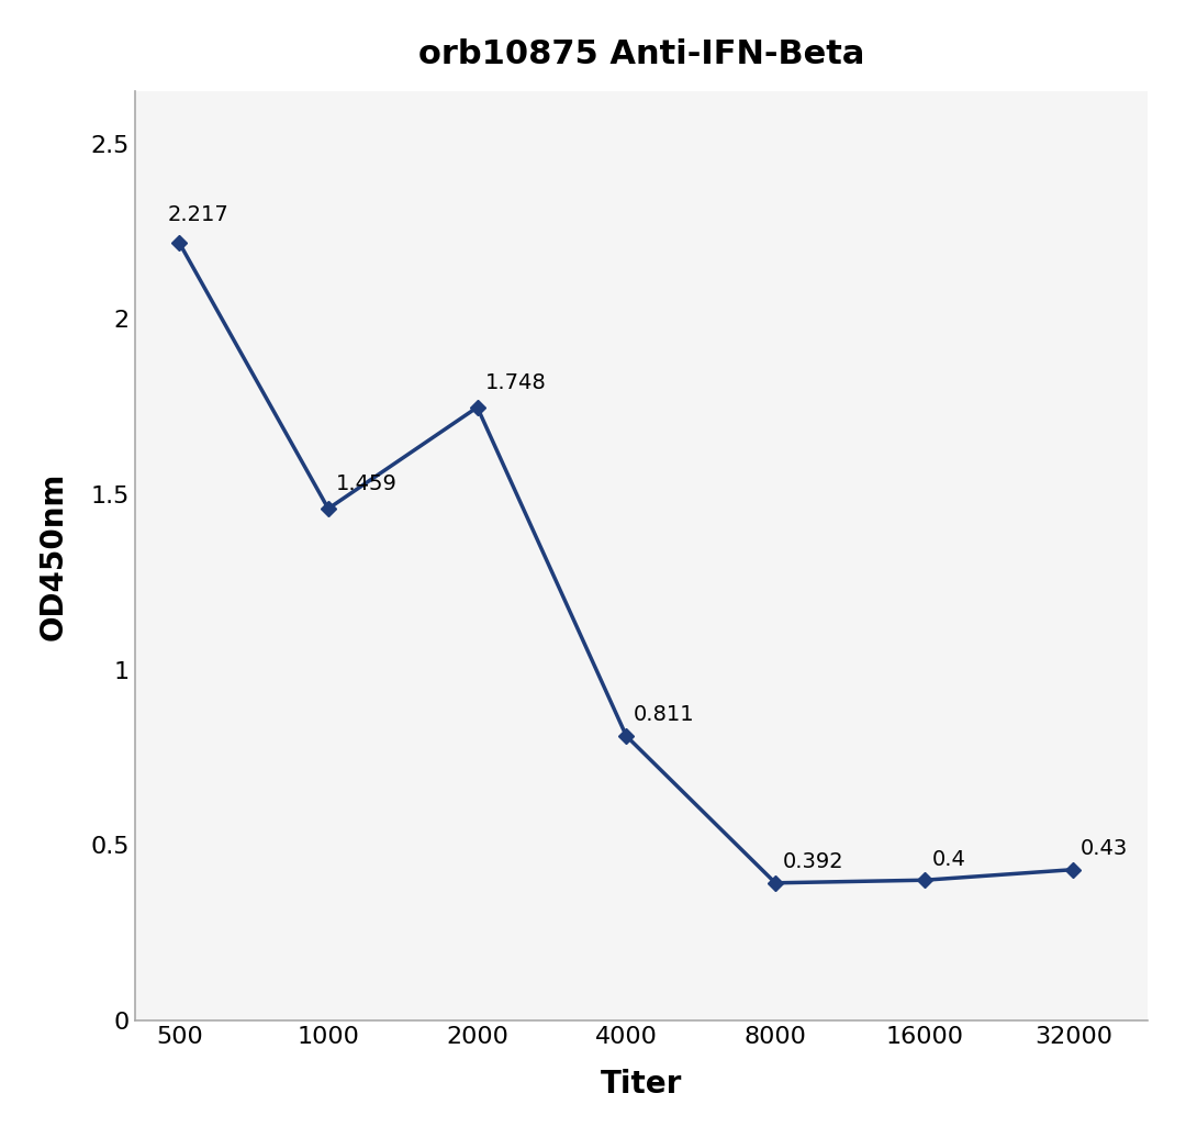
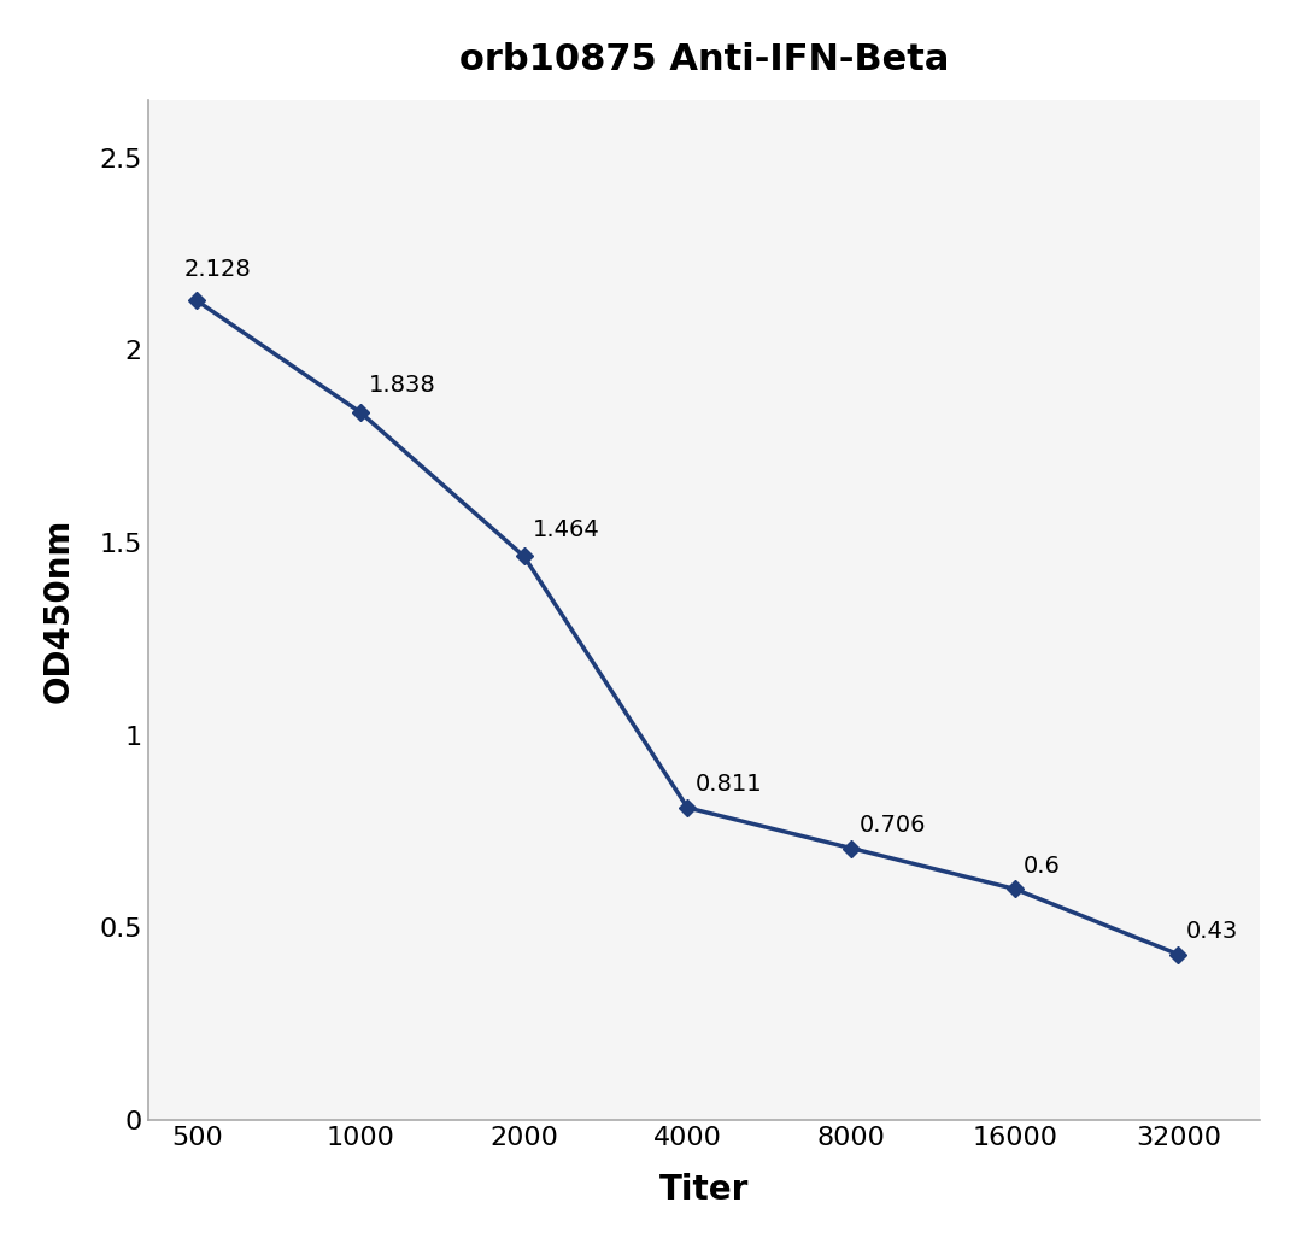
500: 2.217 -> 2.128
1000: 1.459 -> 1.838
2000: 1.748 -> 1.464
8000: 0.392 -> 0.706
16000: 0.4 -> 0.6
